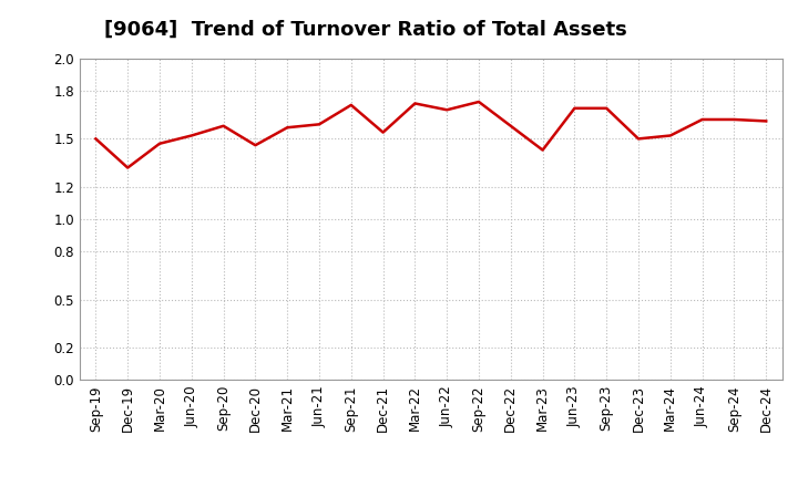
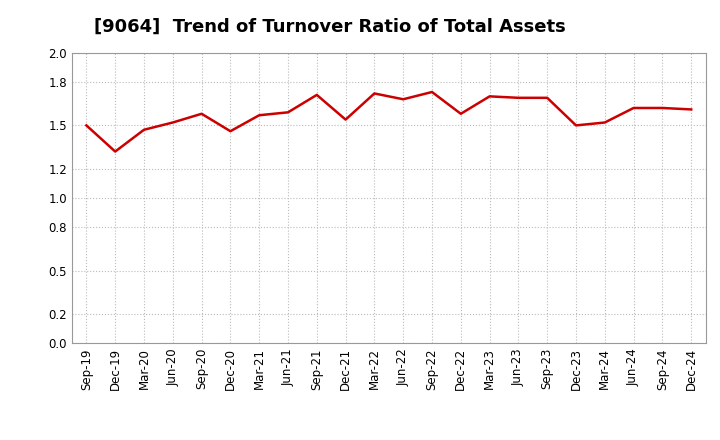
Mar-23: 1.43 -> 1.70
